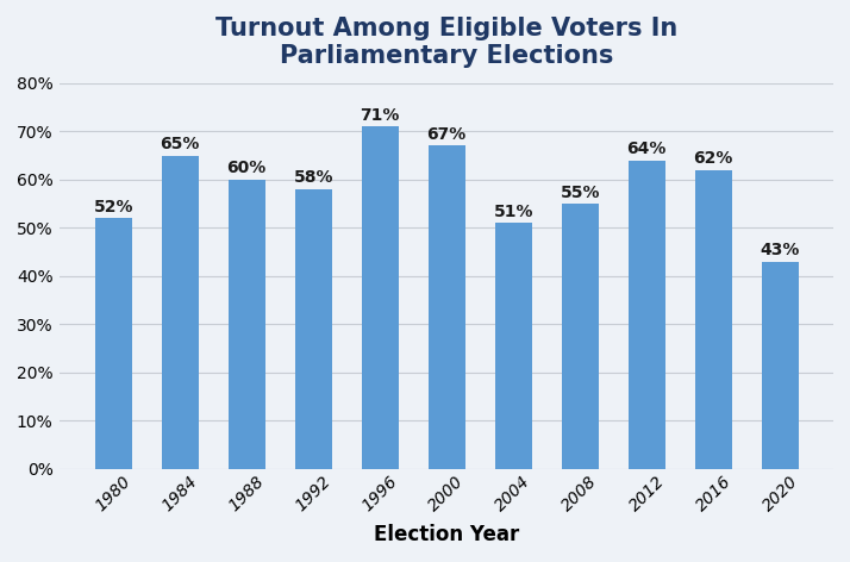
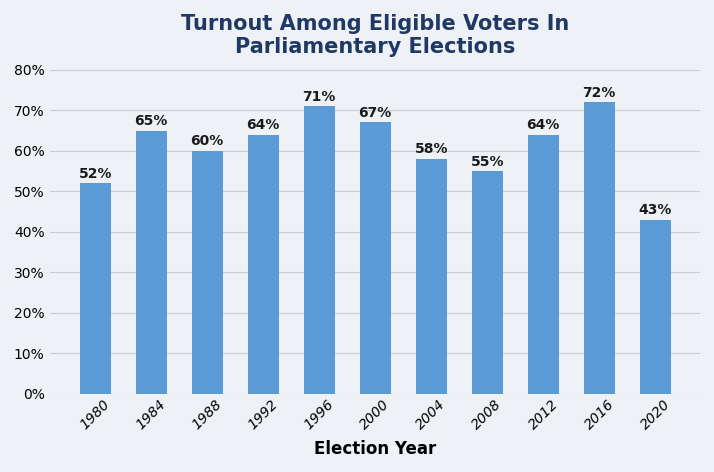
1992: 58% -> 64%
2004: 51% -> 58%
2016: 62% -> 72%
